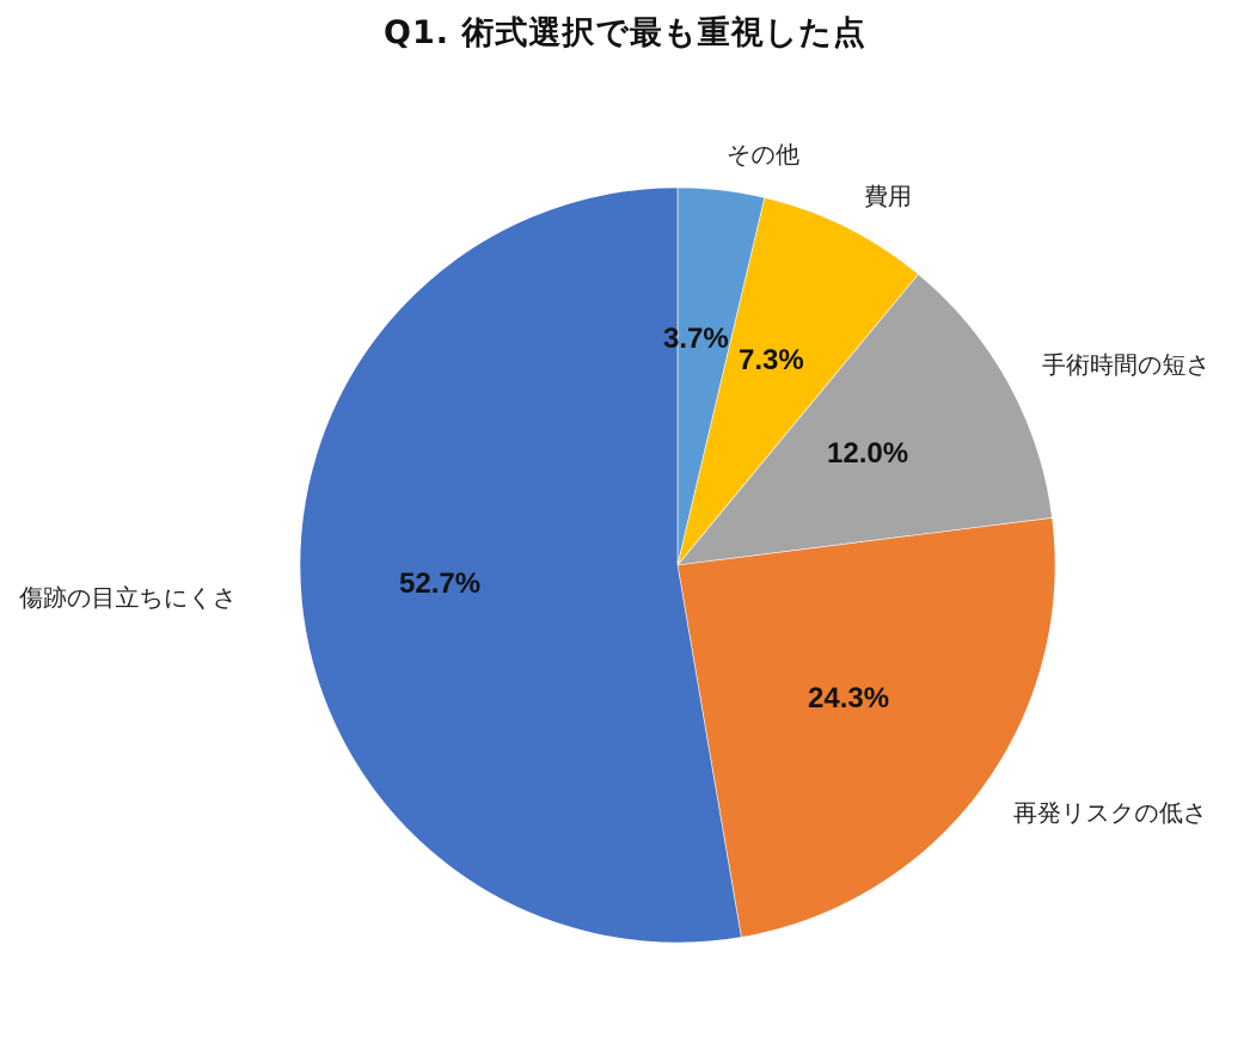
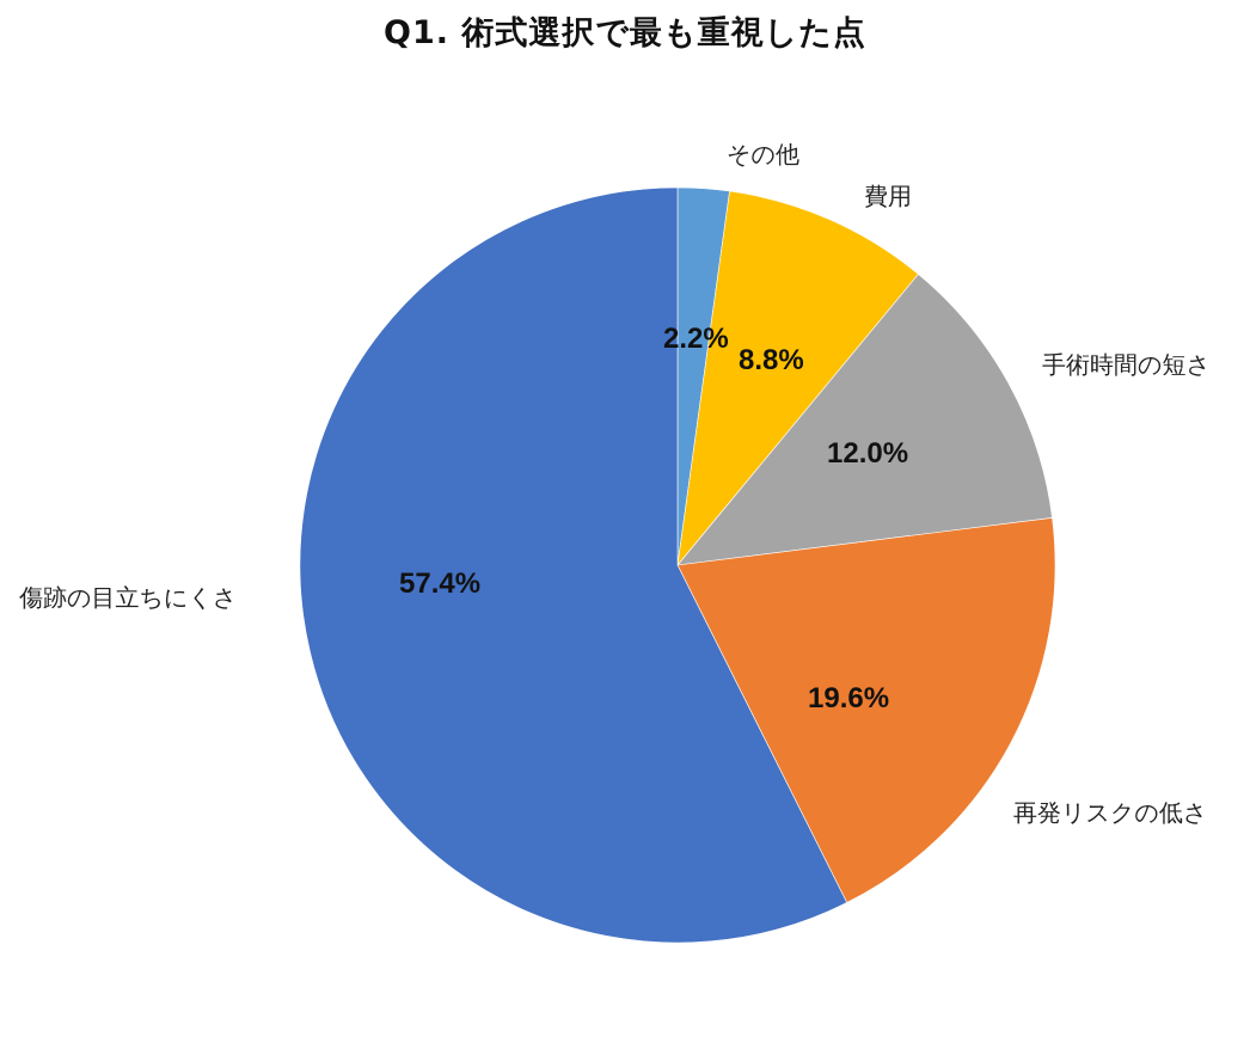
その他: 3.7% -> 2.2%
費用: 7.3% -> 8.8%
再発リスクの低さ: 24.3% -> 19.6%
傷跡の目立ちにくさ: 52.7% -> 57.4%
